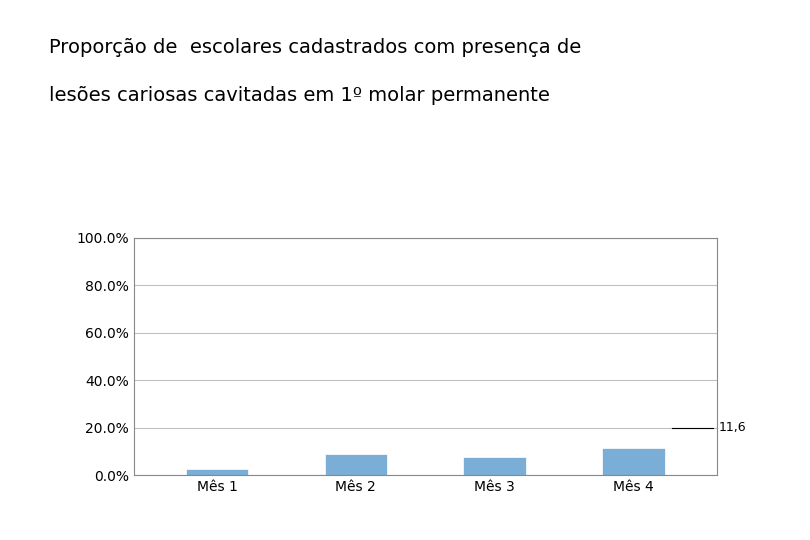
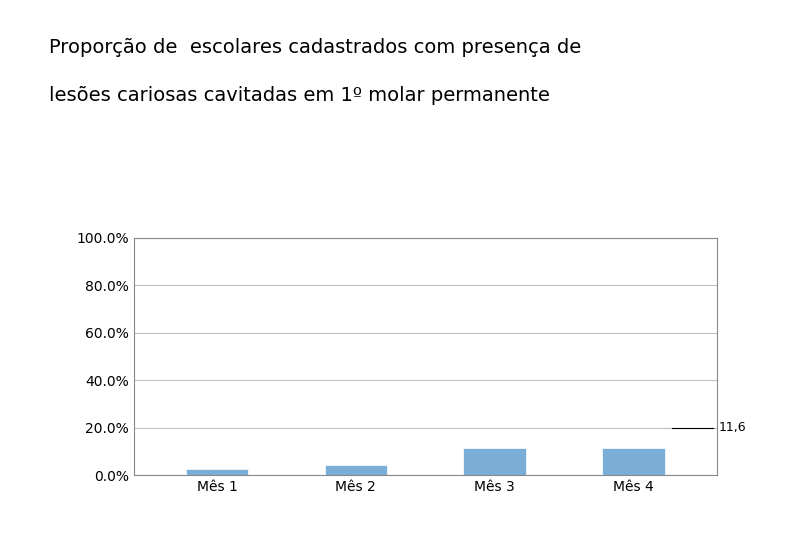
Mês 2: 9.0% -> 4.5%
Mês 3: 7.5% -> 11.5%
